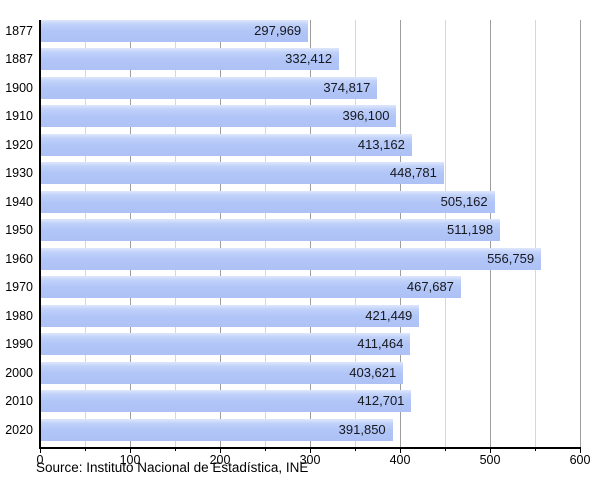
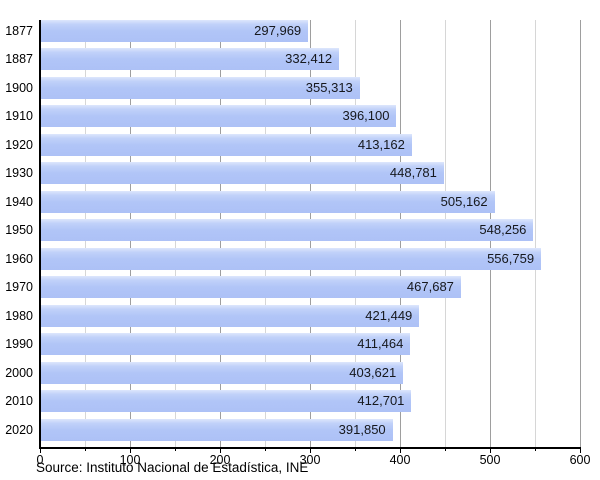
1900: 374,817 -> 355,313
1950: 511,198 -> 548,256
